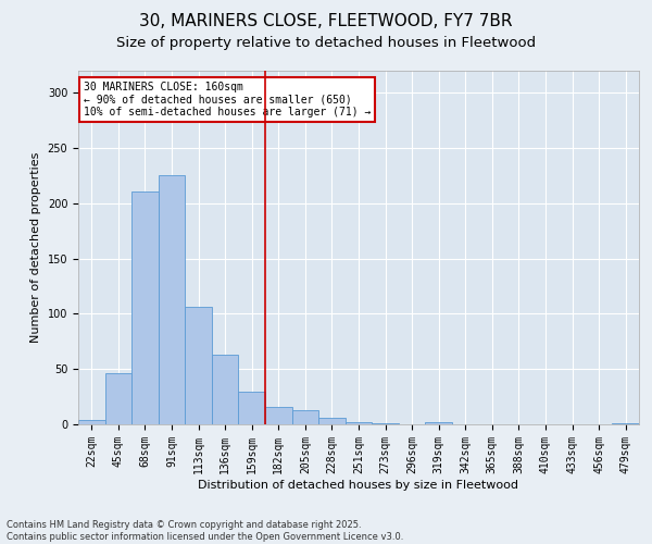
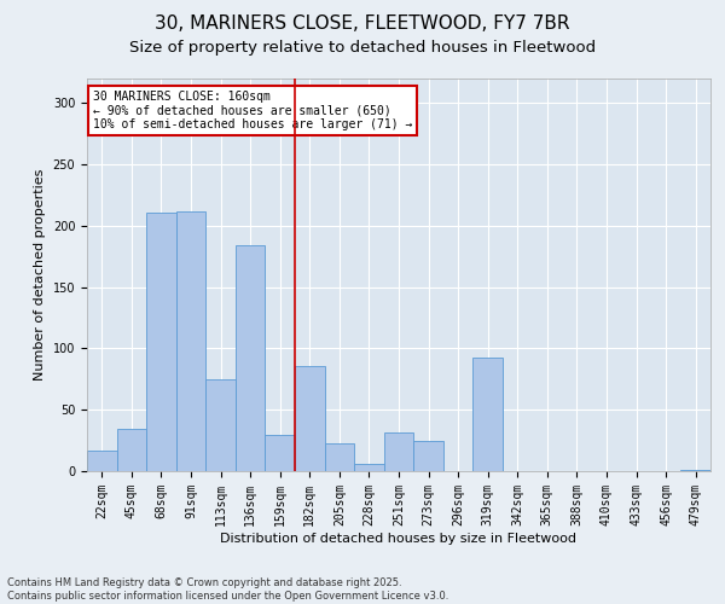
22sqm: 4 -> 17
45sqm: 46 -> 34
91sqm: 225 -> 212
113sqm: 106 -> 75
136sqm: 63 -> 184
182sqm: 16 -> 86
205sqm: 13 -> 23
251sqm: 2 -> 32
273sqm: 1 -> 25
319sqm: 2 -> 93
